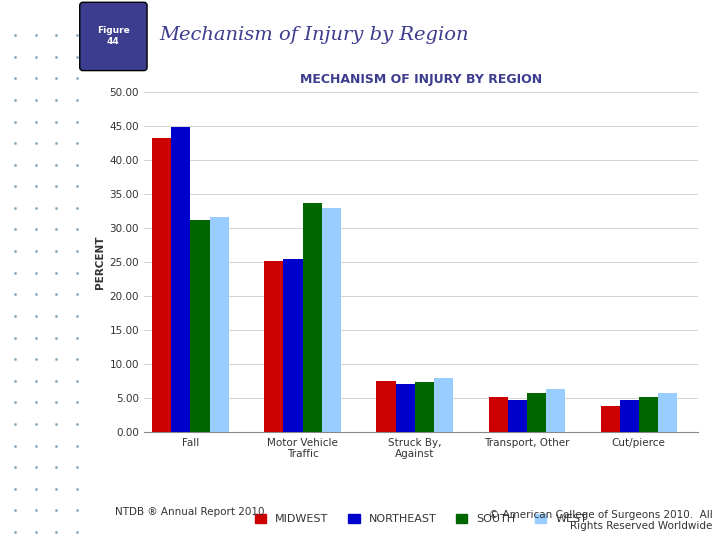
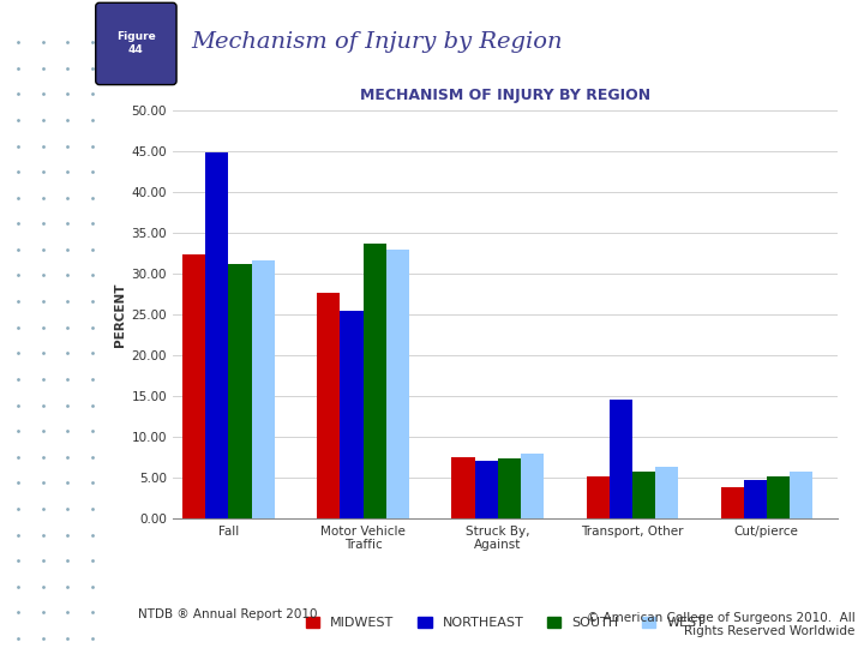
MIDWEST/Fall: 43.2 -> 32.4
MIDWEST/Motor Vehicle Traffic: 25.1 -> 27.6
NORTHEAST/Transport, Other: 4.7 -> 14.6
